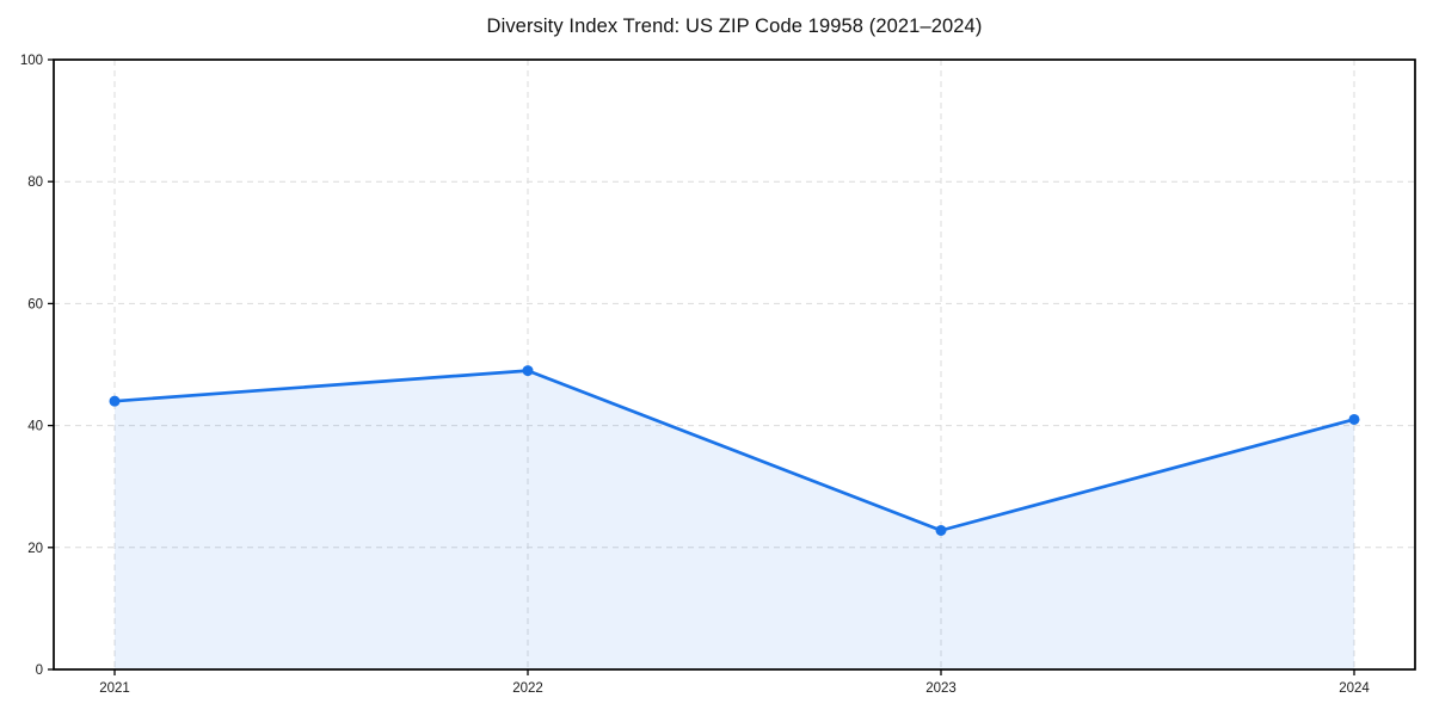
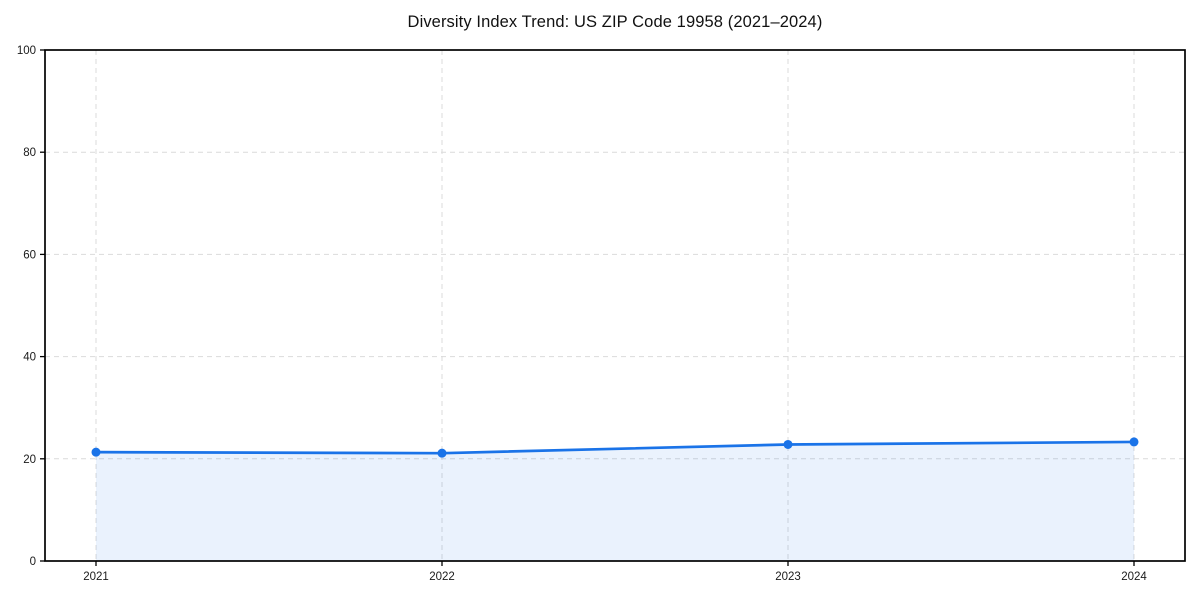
2021: 44 -> 21
2022: 49 -> 21
2024: 41 -> 23
